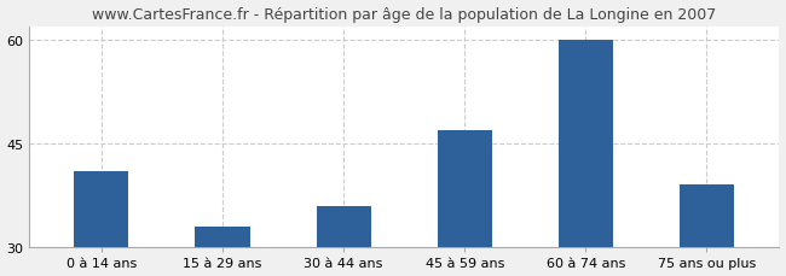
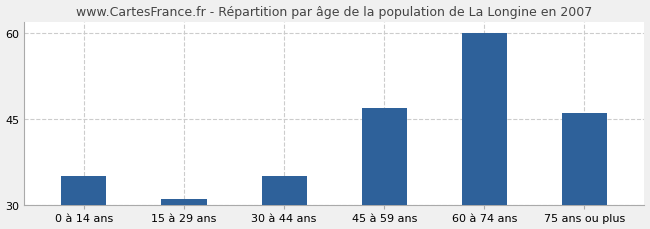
0 à 14 ans: 41 -> 35
15 à 29 ans: 33 -> 31
30 à 44 ans: 36 -> 35
75 ans ou plus: 39 -> 46
